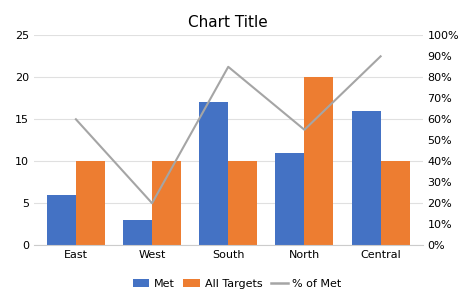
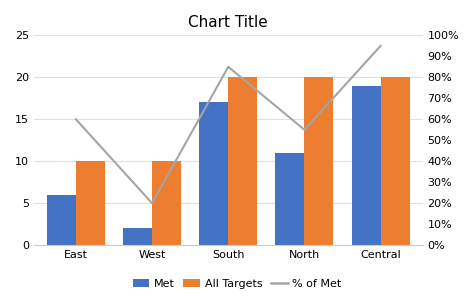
Met/West: 3 -> 2
All Targets/South: 10 -> 20
Met/Central: 16 -> 19
% of Met/Central: 90% -> 95%
All Targets/Central: 10 -> 20
